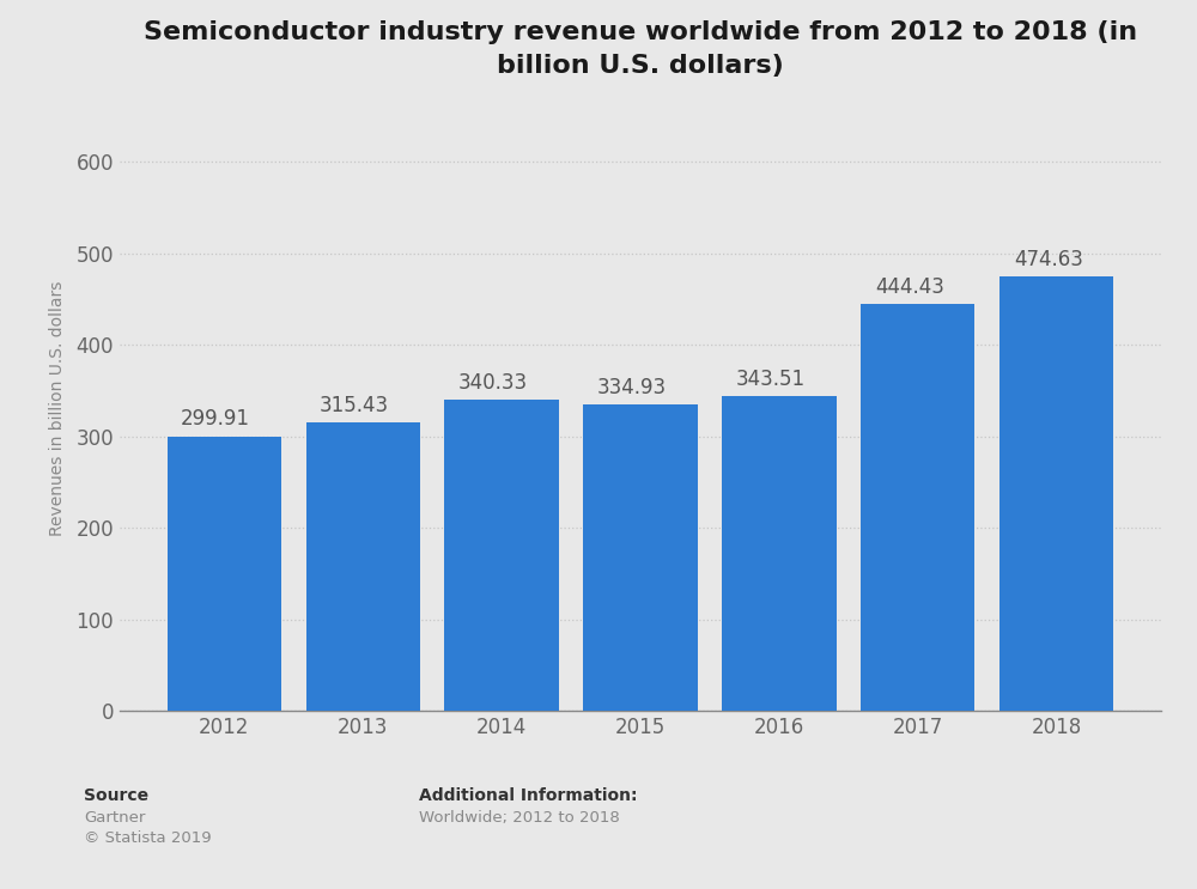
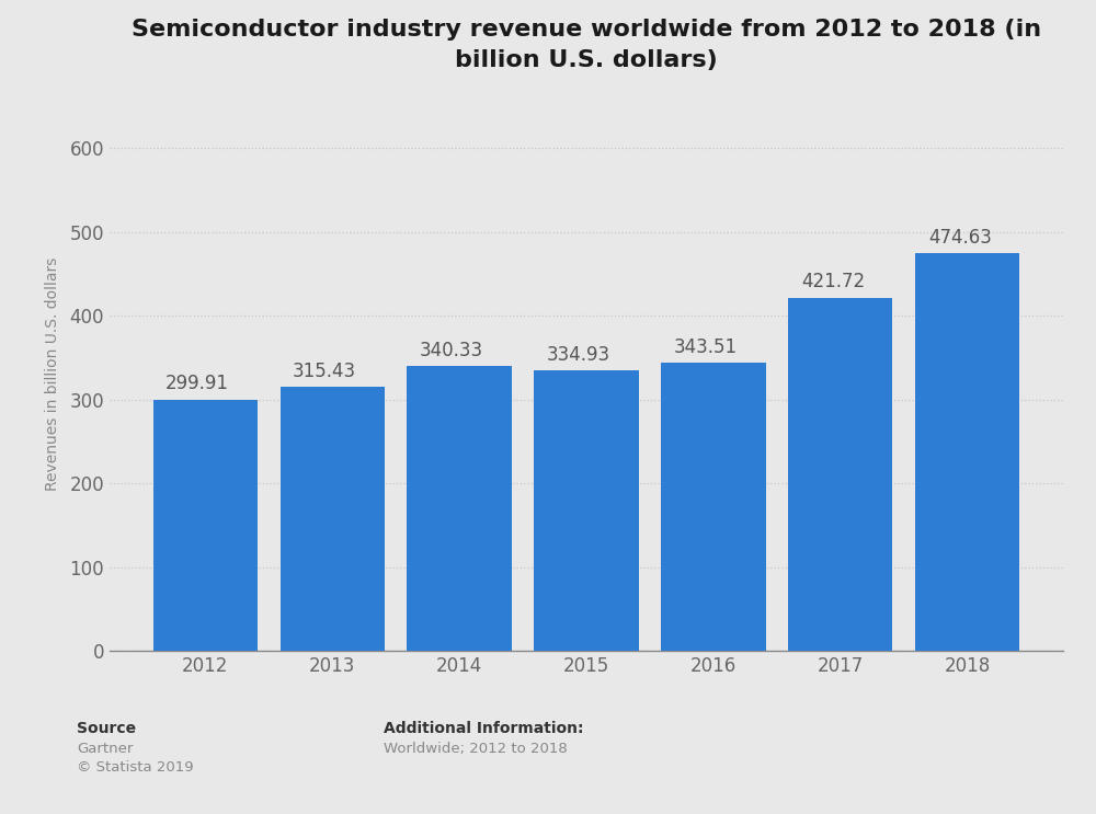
2017: 444.43 -> 421.72
